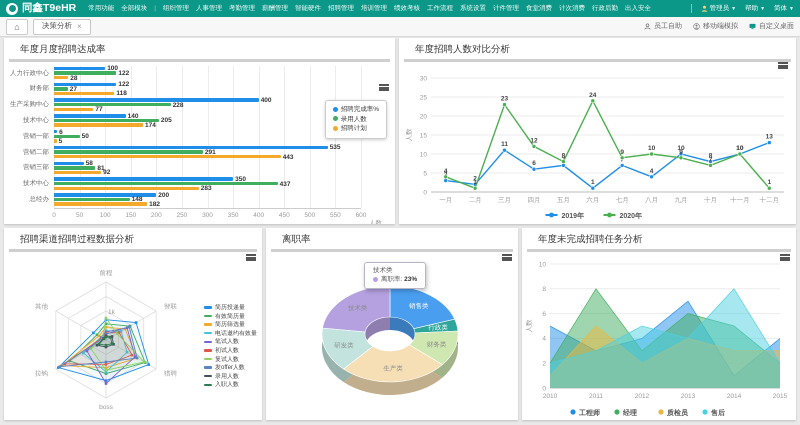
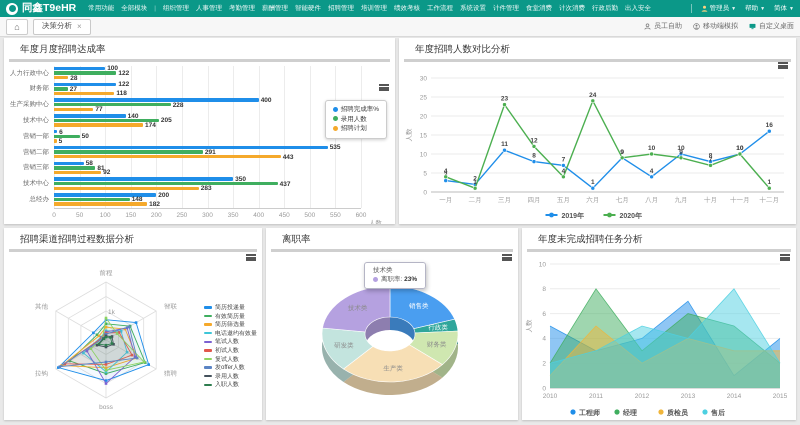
年度招聘人数对比分析/2019年/四月: 6 -> 8
年度招聘人数对比分析/2020年/五月: 8 -> 4
年度招聘人数对比分析/2019年/七月: 7 -> 9
年度招聘人数对比分析/2019年/十二月: 13 -> 16
